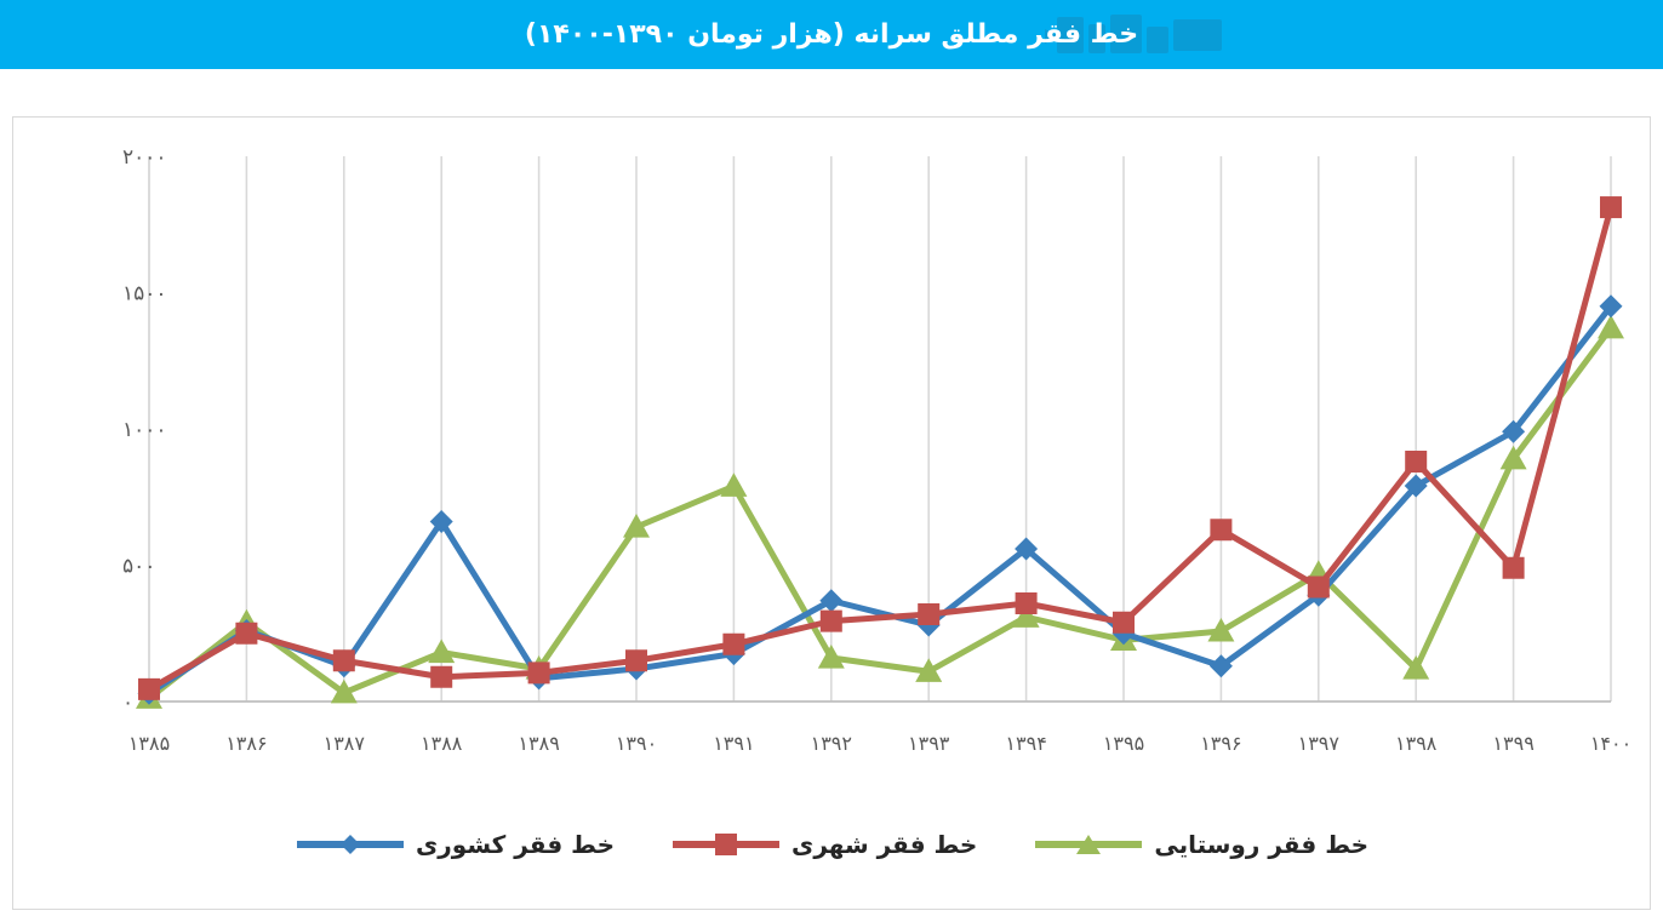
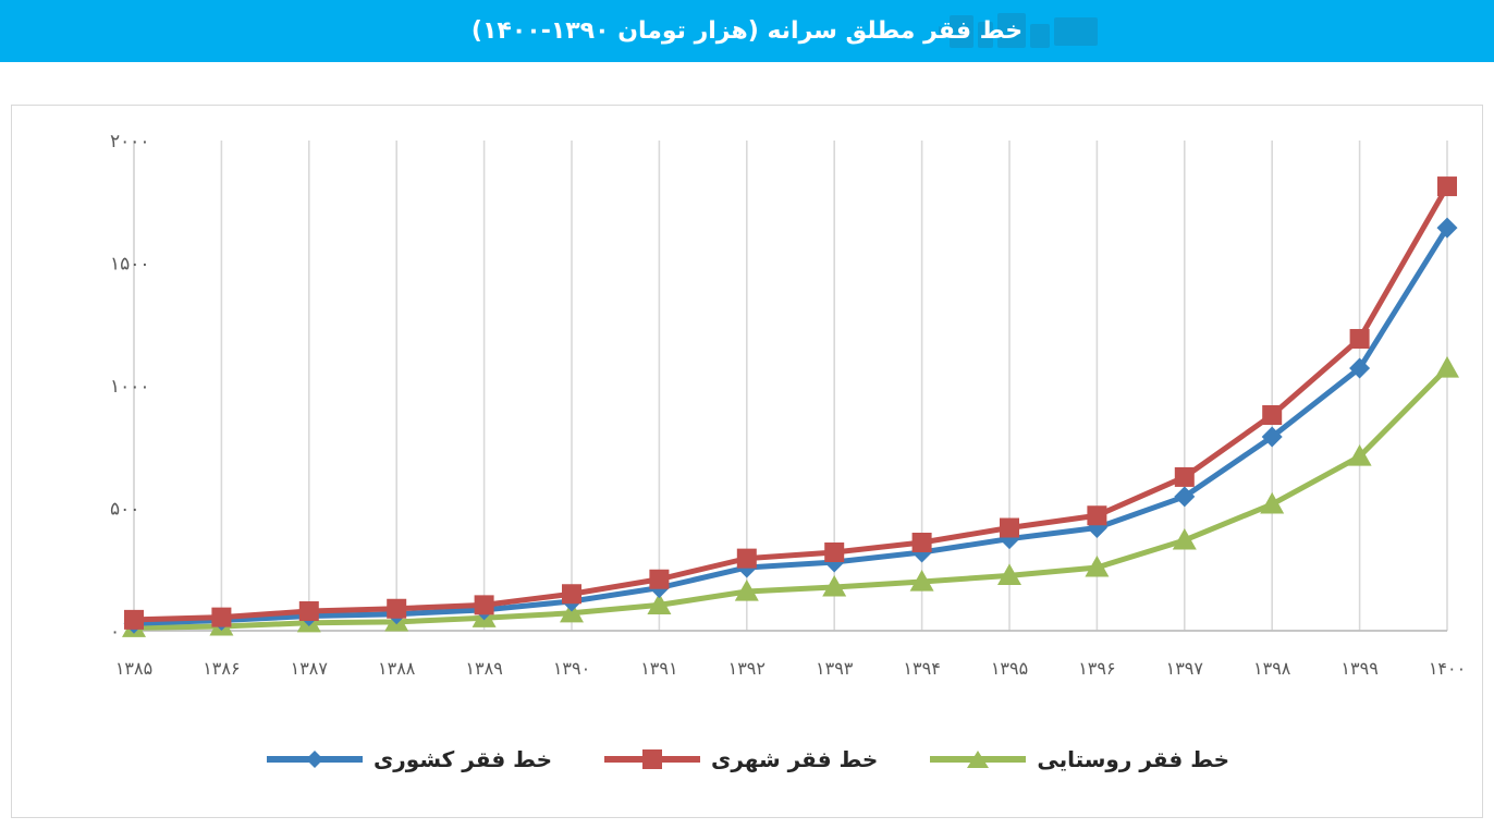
خط فقر کشوری/۱۳۸۶: 260 -> 40
خط فقر شهری/۱۳۸۶: 250 -> 60
خط فقر روستایی/۱۳۸۶: 290 -> 20
خط فقر کشوری/۱۳۸۷: 130 -> 60
خط فقر شهری/۱۳۸۷: 150 -> 80
خط فقر کشوری/۱۳۸۸: 660 -> 70
خط فقر روستایی/۱۳۸۸: 180 -> 40
خط فقر روستایی/۱۳۸۹: 120 -> 50
خط فقر روستایی/۱۳۹۰: 640 -> 70
خط فقر روستایی/۱۳۹۱: 790 -> 100
خط فقر کشوری/۱۳۹۲: 370 -> 260
خط فقر روستایی/۱۳۹۳: 110 -> 180
خط فقر کشوری/۱۳۹۴: 560 -> 320
خط فقر روستایی/۱۳۹۴: 310 -> 200
خط فقر کشوری/۱۳۹۵: 250 -> 380
خط فقر شهری/۱۳۹۵: 290 -> 420
خط فقر کشوری/۱۳۹۶: 130 -> 420
خط فقر شهری/۱۳۹۶: 630 -> 470
خط فقر کشوری/۱۳۹۷: 390 -> 550
خط فقر شهری/۱۳۹۷: 420 -> 630
خط فقر روستایی/۱۳۹۷: 470 -> 370
خط فقر روستایی/۱۳۹۸: 120 -> 520
خط فقر کشوری/۱۳۹۹: 990 -> 1070
خط فقر شهری/۱۳۹۹: 490 -> 1190
خط فقر روستایی/۱۳۹۹: 890 -> 710
خط فقر کشوری/۱۴۰۰: 1450 -> 1640
خط فقر روستایی/۱۴۰۰: 1370 -> 1070
